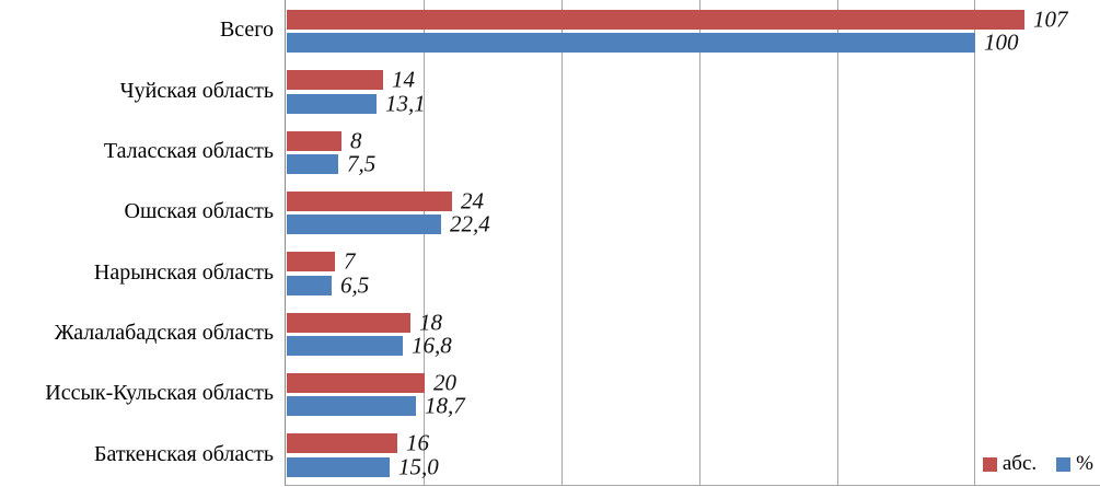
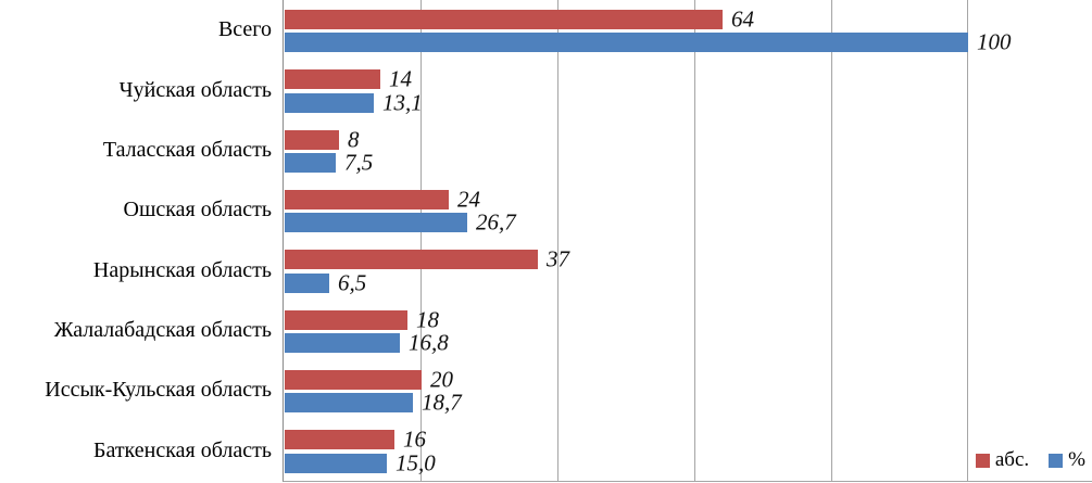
абс./Всего: 107 -> 64
%/Ошская область: 22,4 -> 26,7
абс./Нарынская область: 7 -> 37
